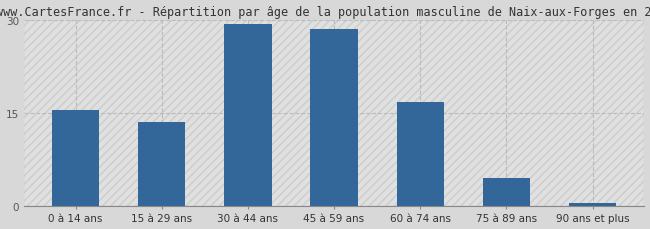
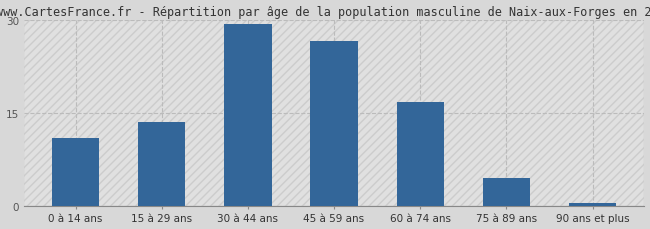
0 à 14 ans: 15.5 -> 11.0
45 à 59 ans: 28.5 -> 26.6
